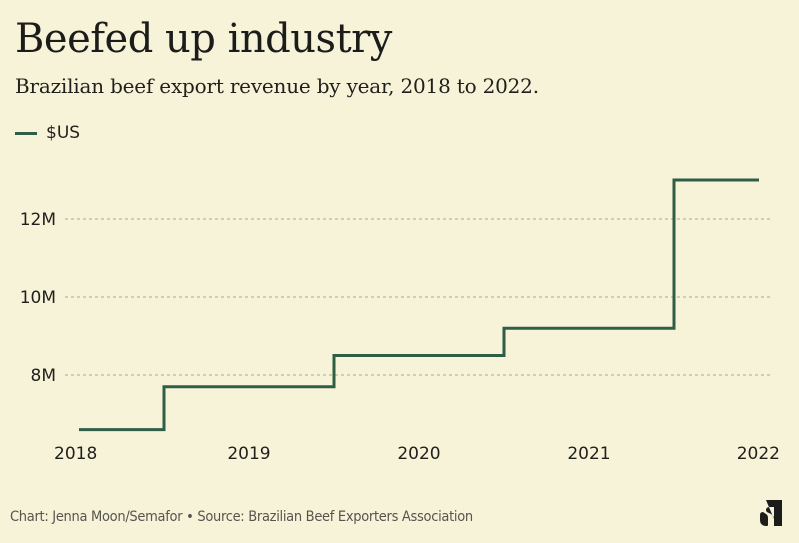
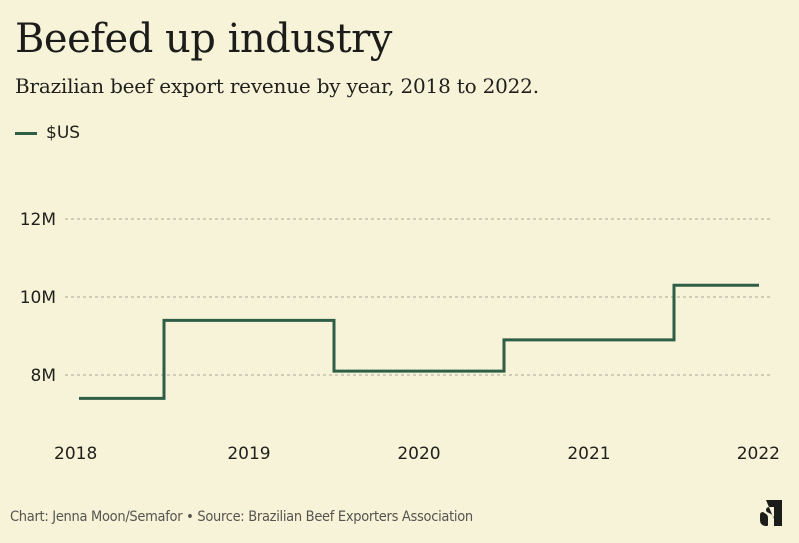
2018: 6.6M -> 7.4M
2019: 7.7M -> 9.4M
2020: 8.5M -> 8.1M
2021: 9.2M -> 8.9M
2022: 13.0M -> 10.3M
